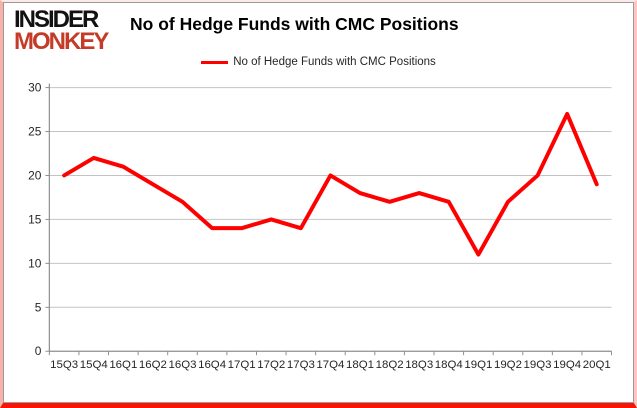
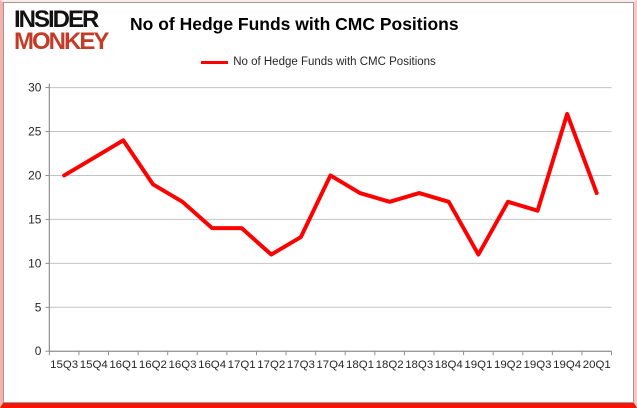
16Q1: 21 -> 24
17Q2: 15 -> 11
17Q3: 14 -> 13
19Q3: 20 -> 16
20Q1: 19 -> 18
